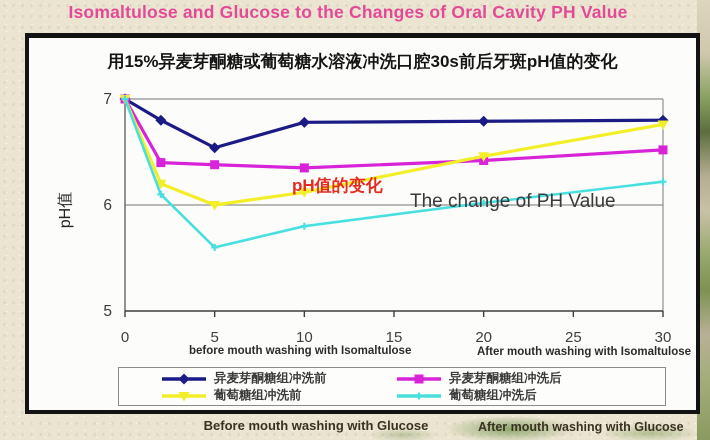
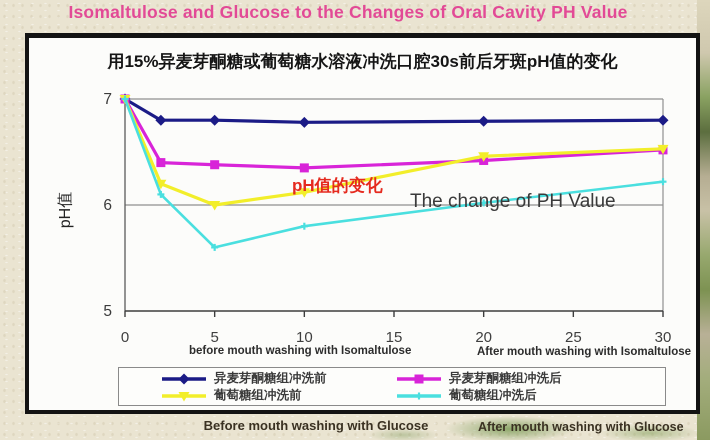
异麦芽酮糖组冲洗前/5: 6.54 -> 6.80
葡萄糖组冲洗前/30: 6.76 -> 6.53
